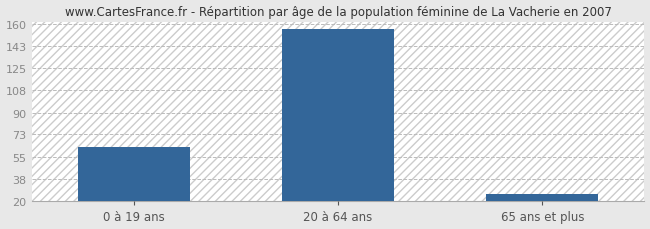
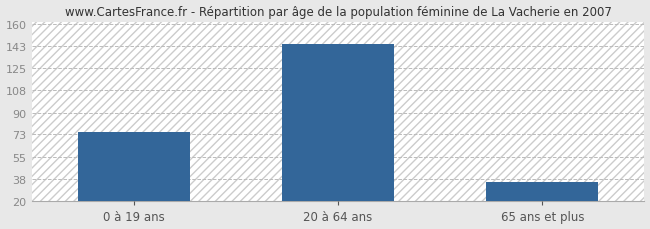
0 à 19 ans: 63 -> 75
20 à 64 ans: 156 -> 144
65 ans et plus: 26 -> 35
